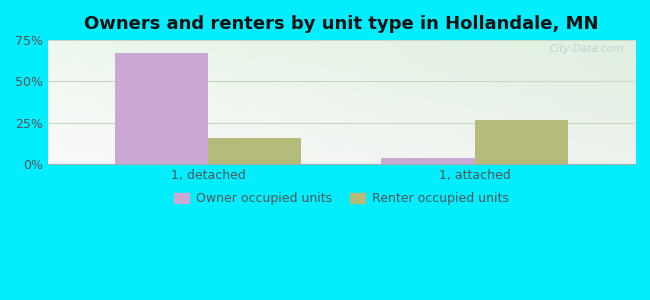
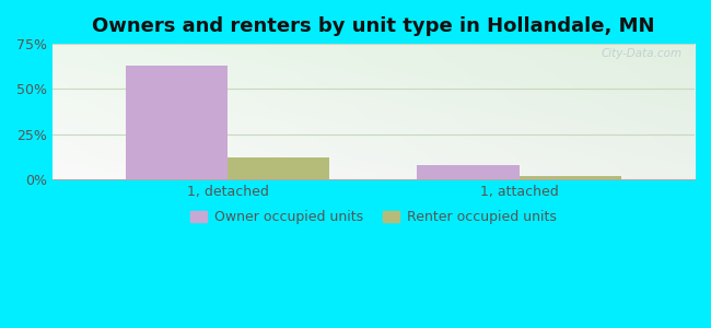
Owner occupied units/1, detached: 67% -> 63%
Renter occupied units/1, detached: 16% -> 12%
Owner occupied units/1, attached: 4% -> 8%
Renter occupied units/1, attached: 27% -> 2%
